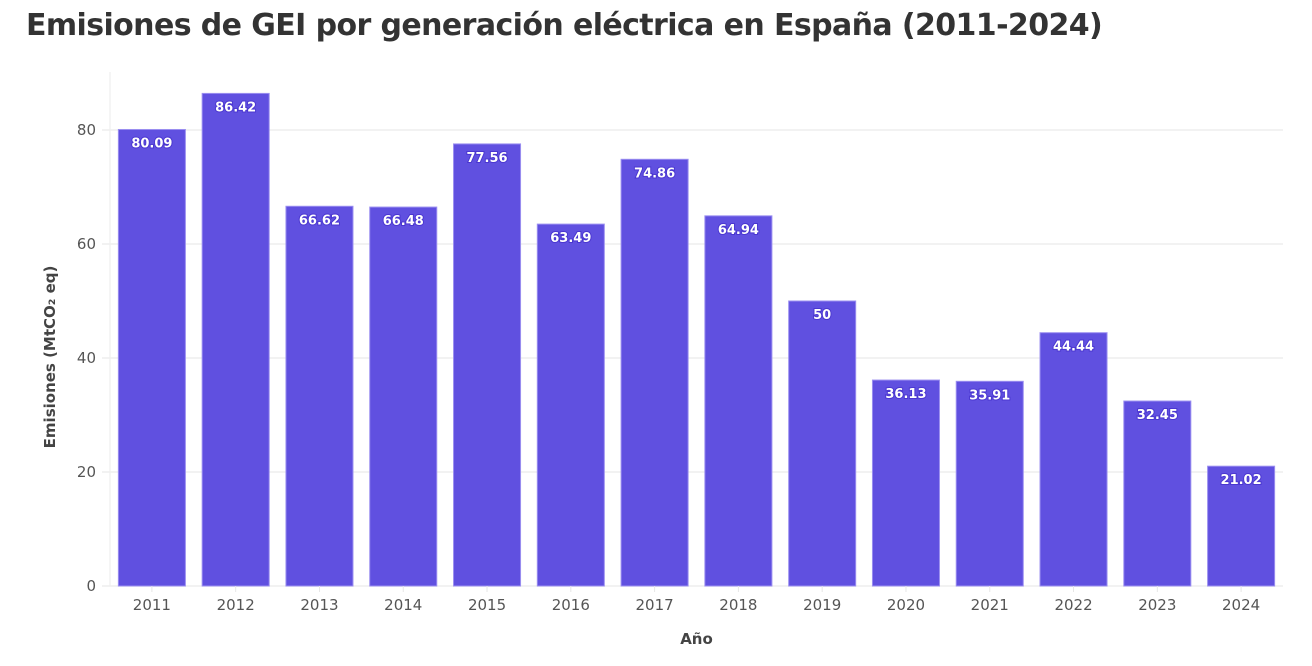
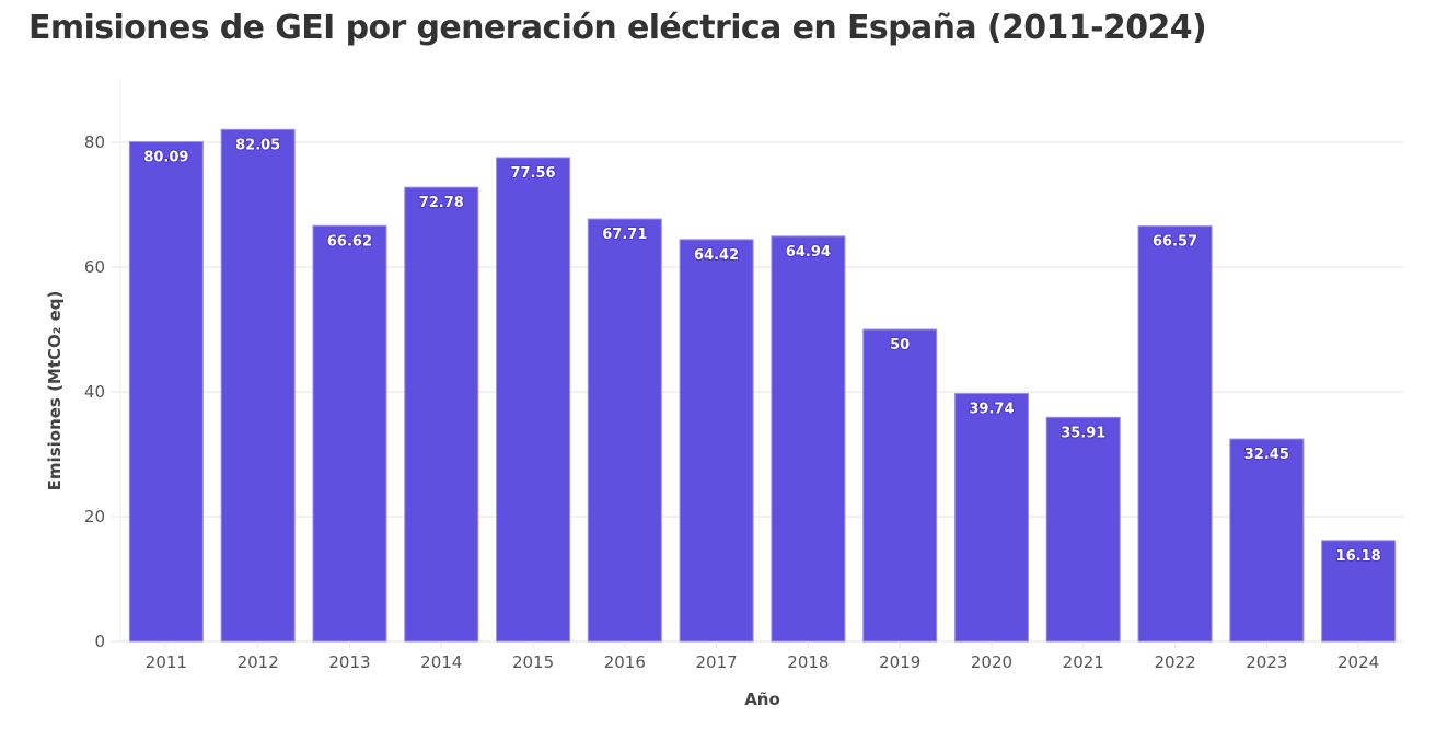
2012: 86.42 -> 82.05
2014: 66.48 -> 72.78
2016: 63.49 -> 67.71
2017: 74.86 -> 64.42
2020: 36.13 -> 39.74
2022: 44.44 -> 66.57
2024: 21.02 -> 16.18
